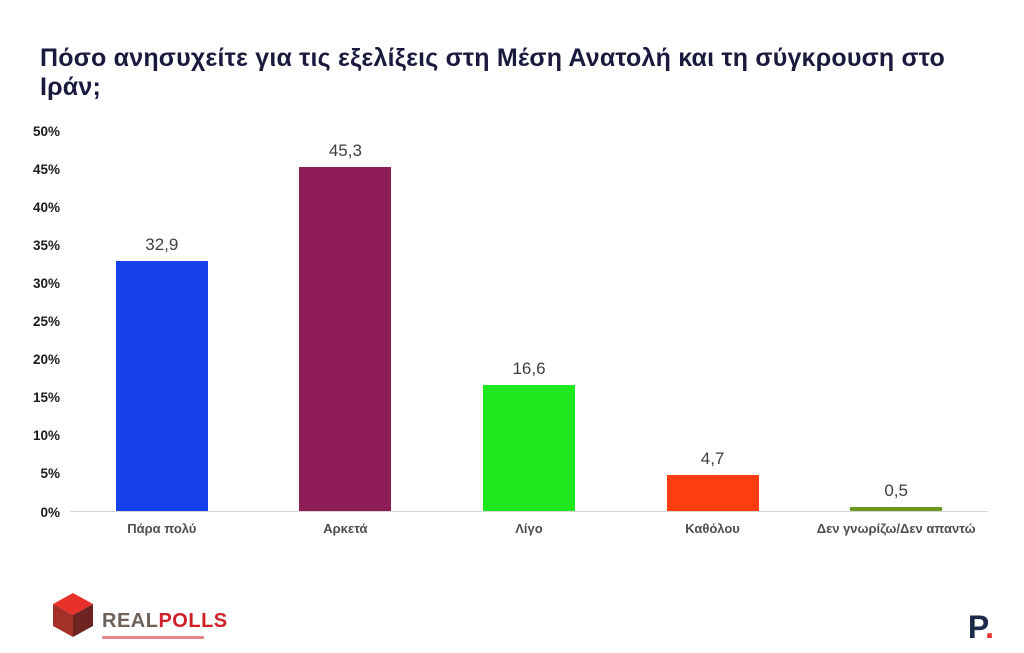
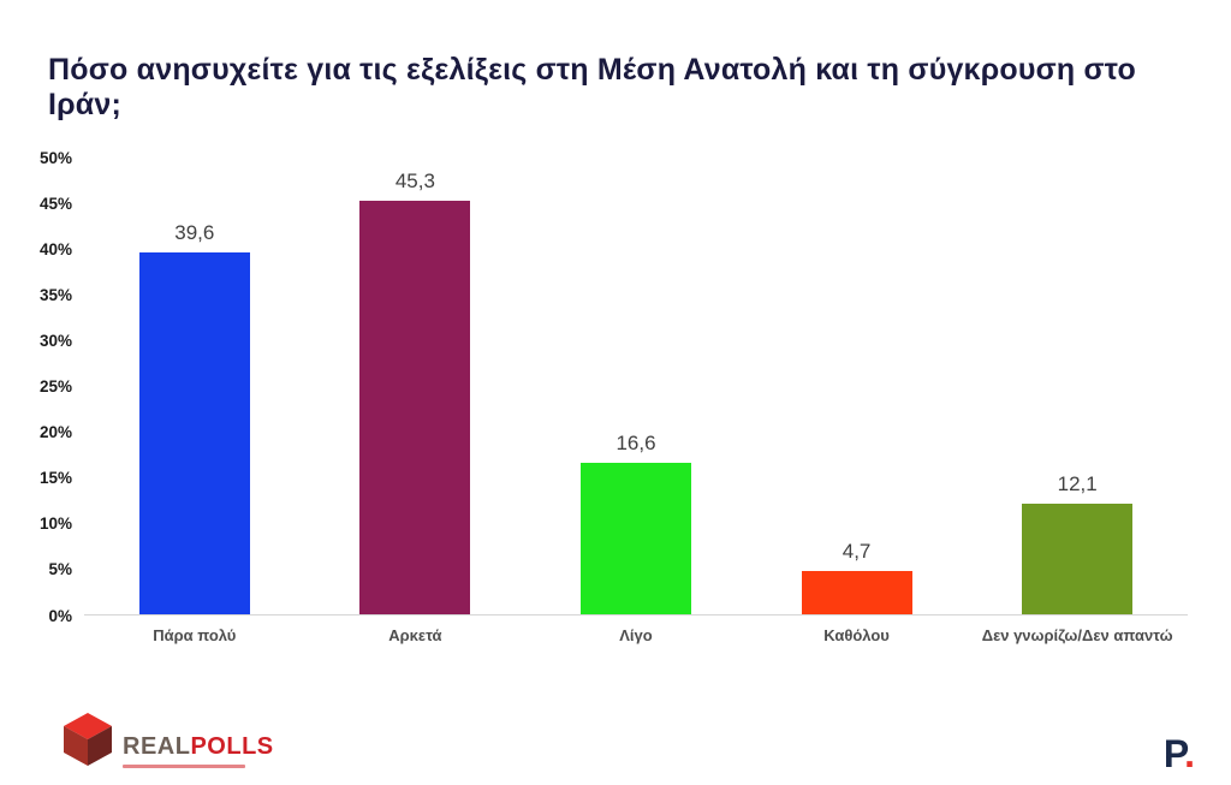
Πάρα πολύ: 32,9 -> 39,6
Δεν γνωρίζω/Δεν απαντώ: 0,5 -> 12,1
